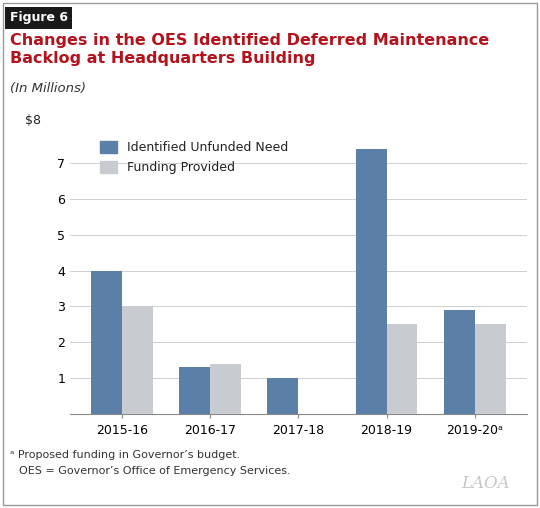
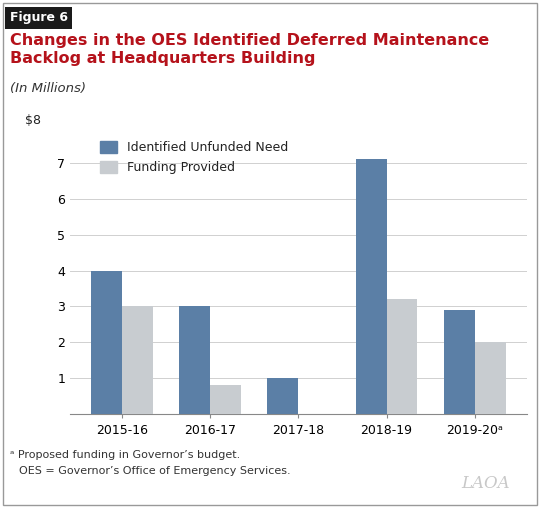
Identified Unfunded Need/2016-17: 1.3 -> 3.0
Funding Provided/2016-17: 1.4 -> 0.8
Identified Unfunded Need/2018-19: 7.4 -> 7.1
Funding Provided/2018-19: 2.5 -> 3.2
Funding Provided/2019-20ᵃ: 2.5 -> 2.0
